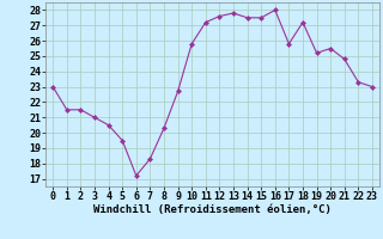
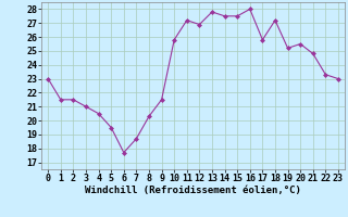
6: 17.2 -> 17.7
7: 18.3 -> 18.7
9: 22.7 -> 21.5
12: 27.6 -> 26.9
